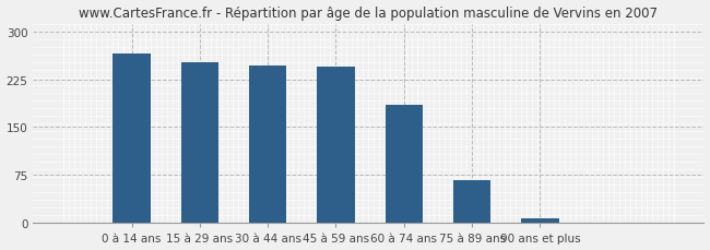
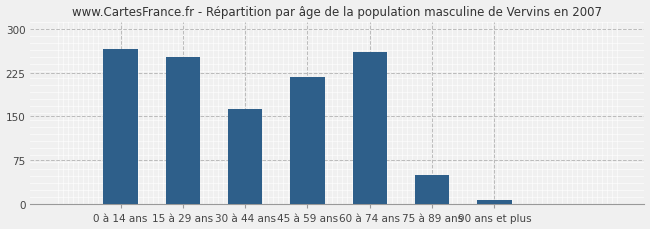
30 à 44 ans: 247 -> 162
45 à 59 ans: 244 -> 218
60 à 74 ans: 185 -> 260
75 à 89 ans: 68 -> 50
